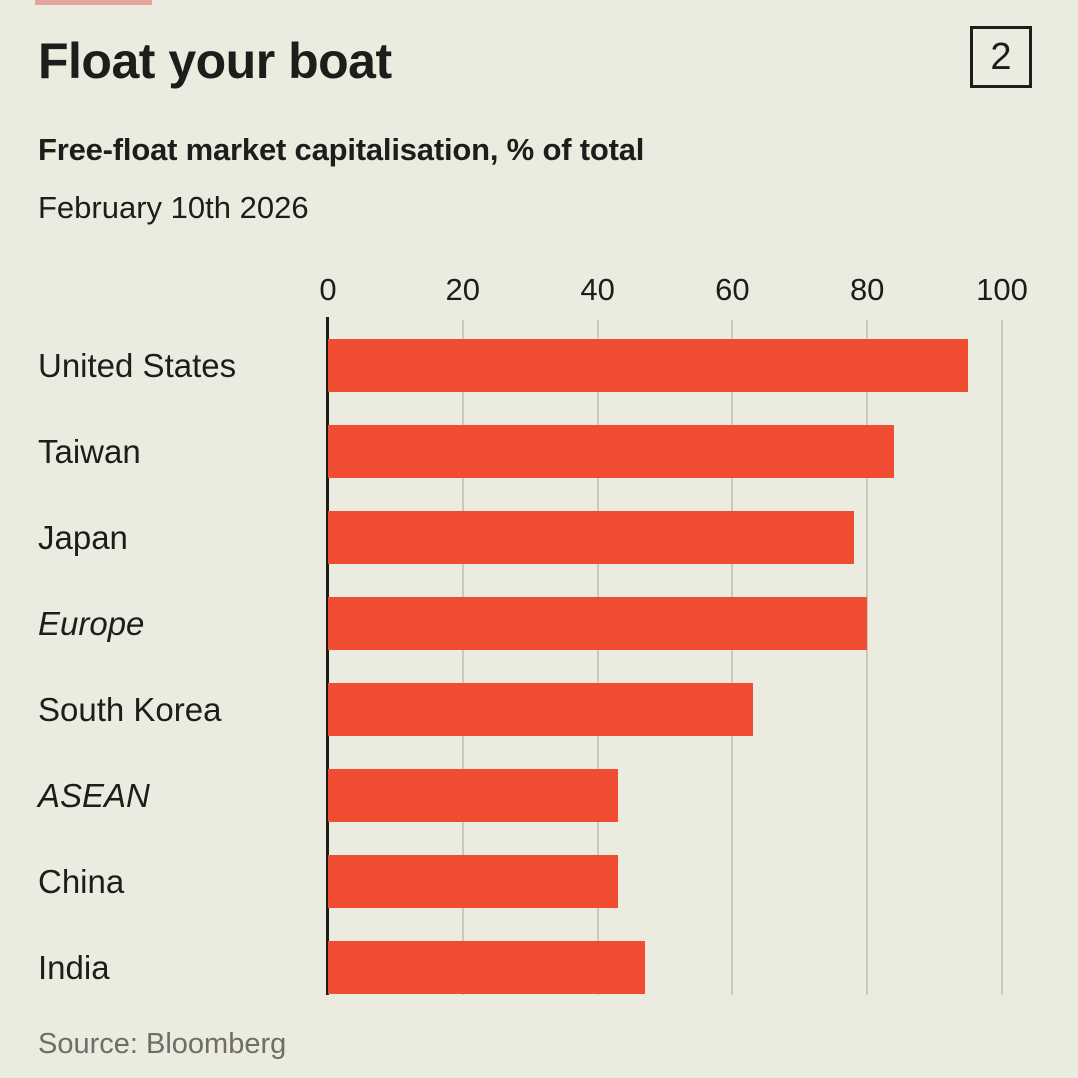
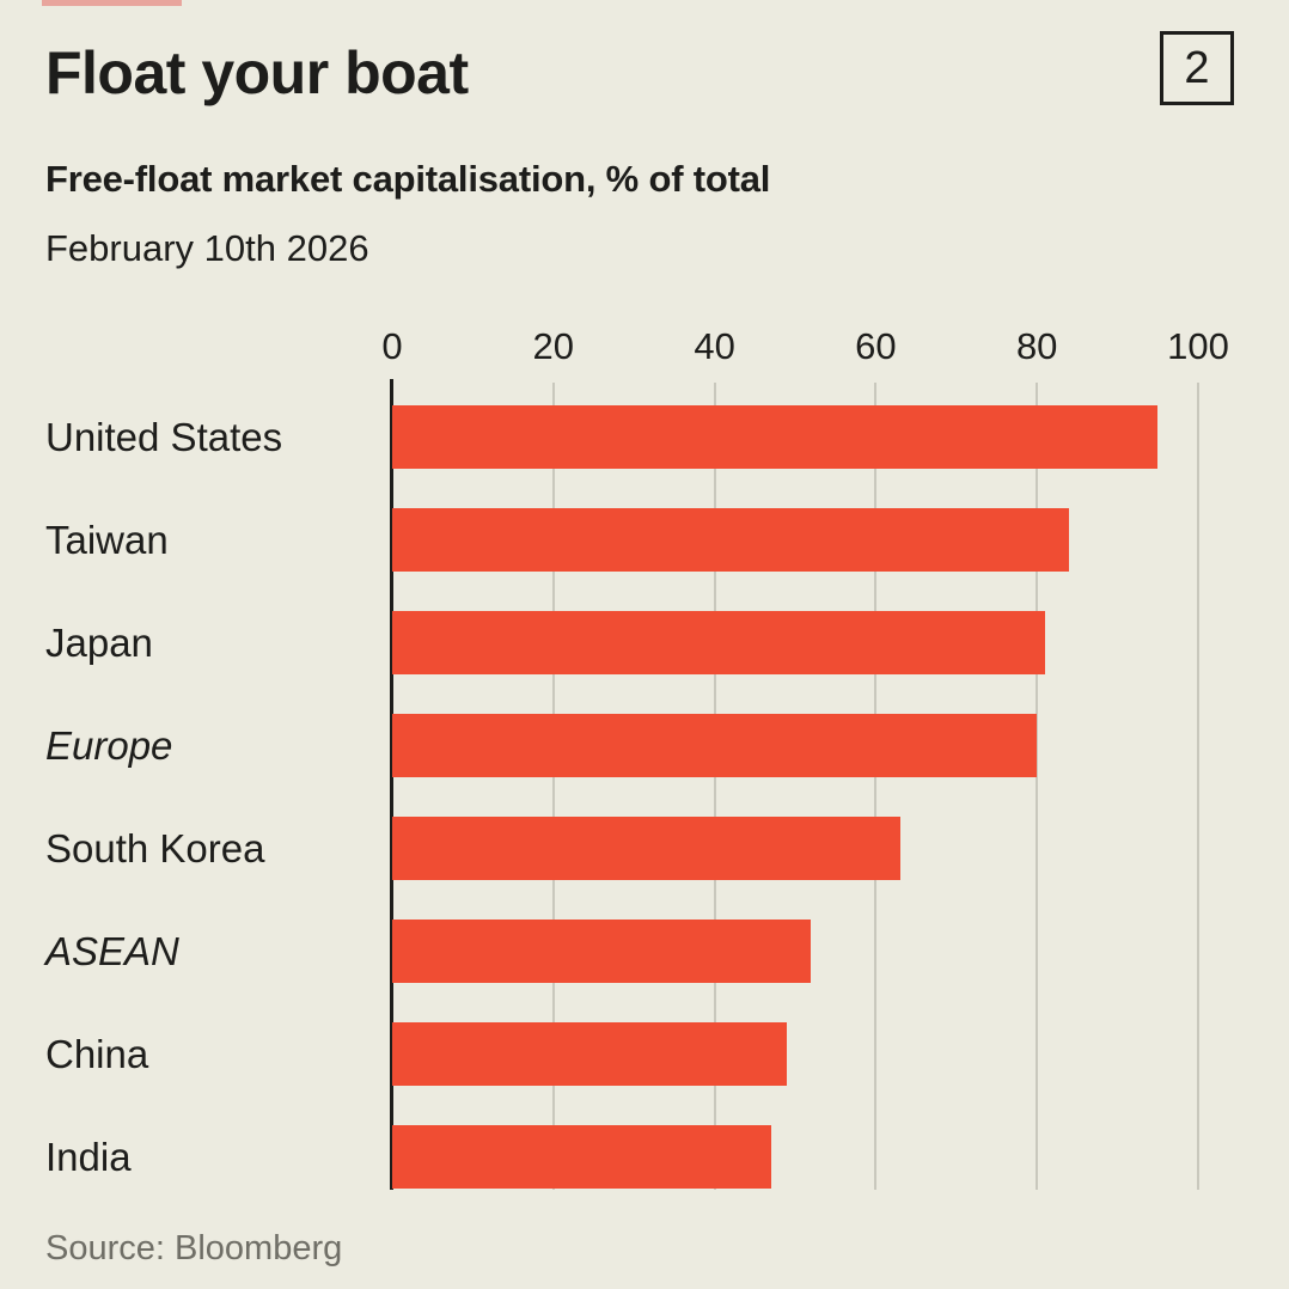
Japan: 78 -> 81
ASEAN: 43 -> 52
China: 43 -> 49
